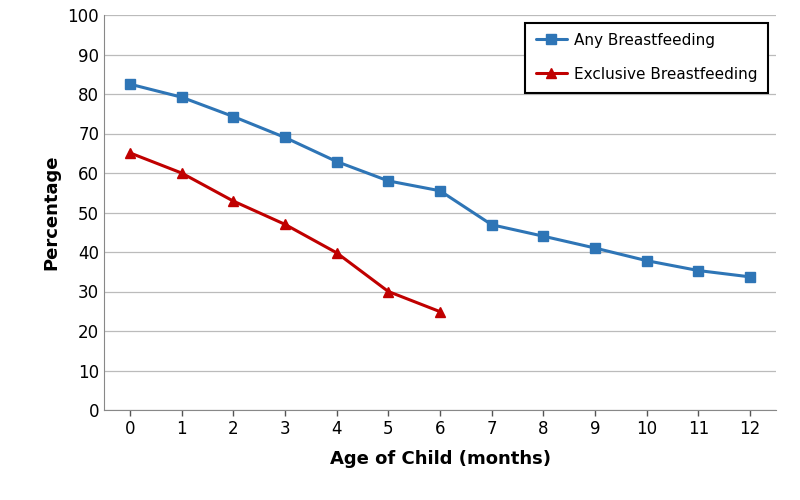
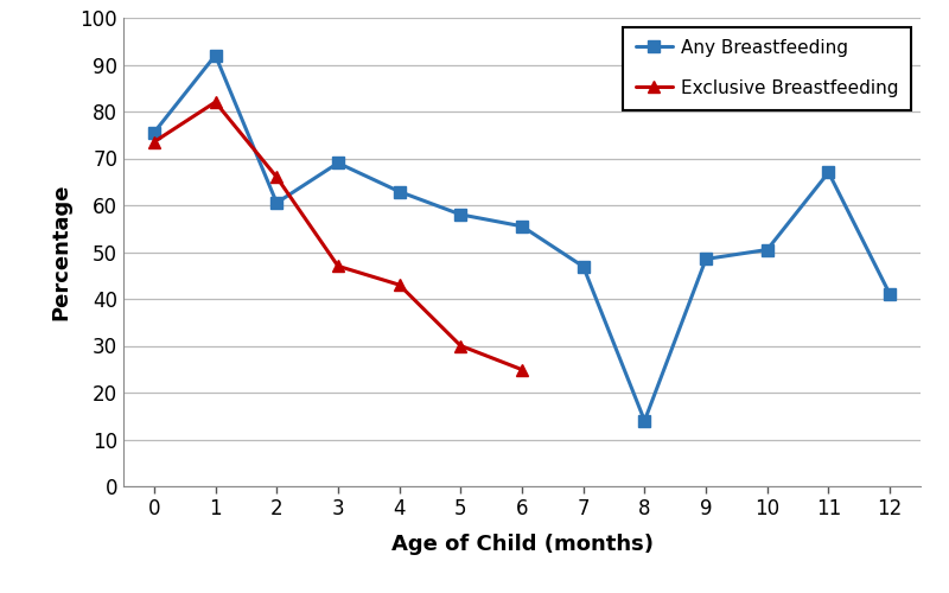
Any Breastfeeding/0: 82.5 -> 75.5
Exclusive Breastfeeding/0: 65.1 -> 73.5
Any Breastfeeding/1: 79.2 -> 92.0
Exclusive Breastfeeding/1: 60.0 -> 82.0
Any Breastfeeding/2: 74.3 -> 60.5
Exclusive Breastfeeding/2: 52.9 -> 66.0
Exclusive Breastfeeding/4: 39.8 -> 43.0
Any Breastfeeding/8: 44.0 -> 14.0
Any Breastfeeding/9: 41.0 -> 48.5
Any Breastfeeding/10: 37.8 -> 50.5
Any Breastfeeding/11: 35.3 -> 67.0
Any Breastfeeding/12: 33.7 -> 41.0
